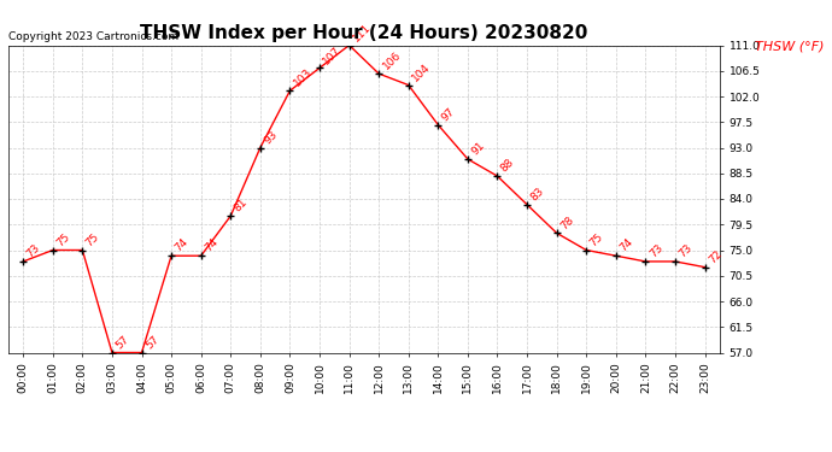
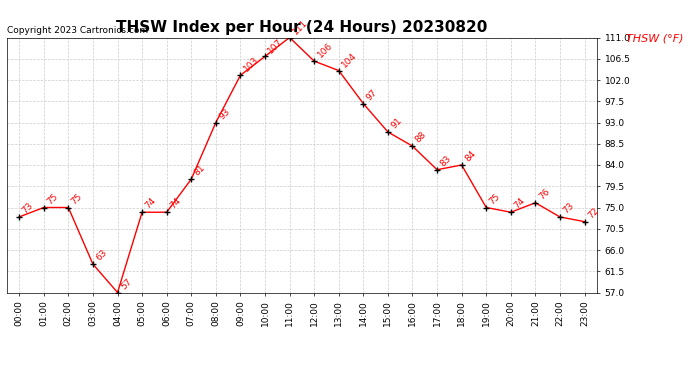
03:00: 57 -> 63
18:00: 78 -> 84
21:00: 73 -> 76
